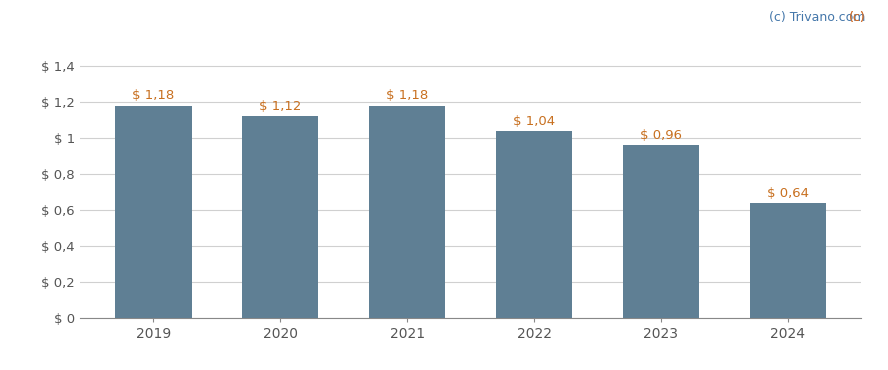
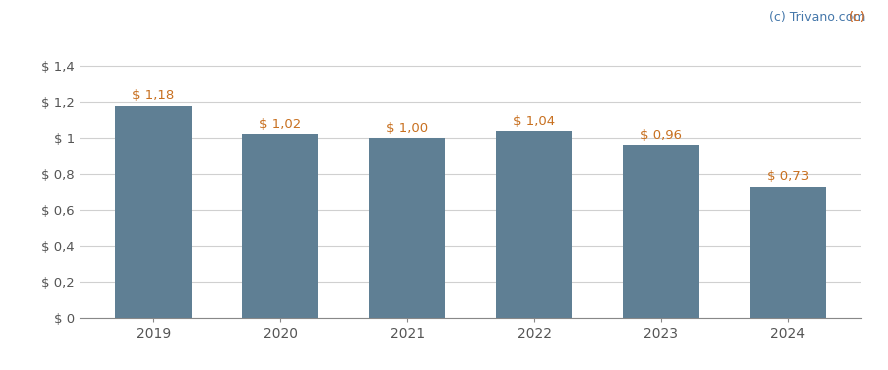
2020: 1,12 -> 1,02
2021: 1,18 -> 1,00
2024: 0,64 -> 0,73
